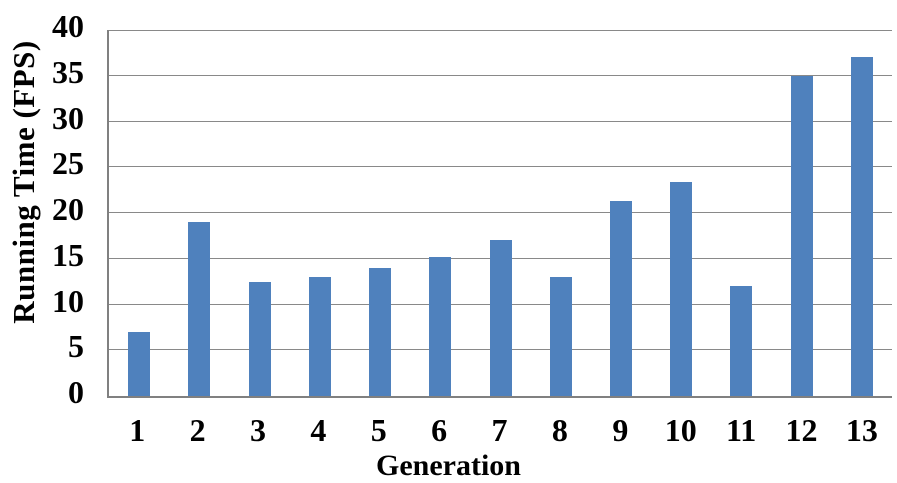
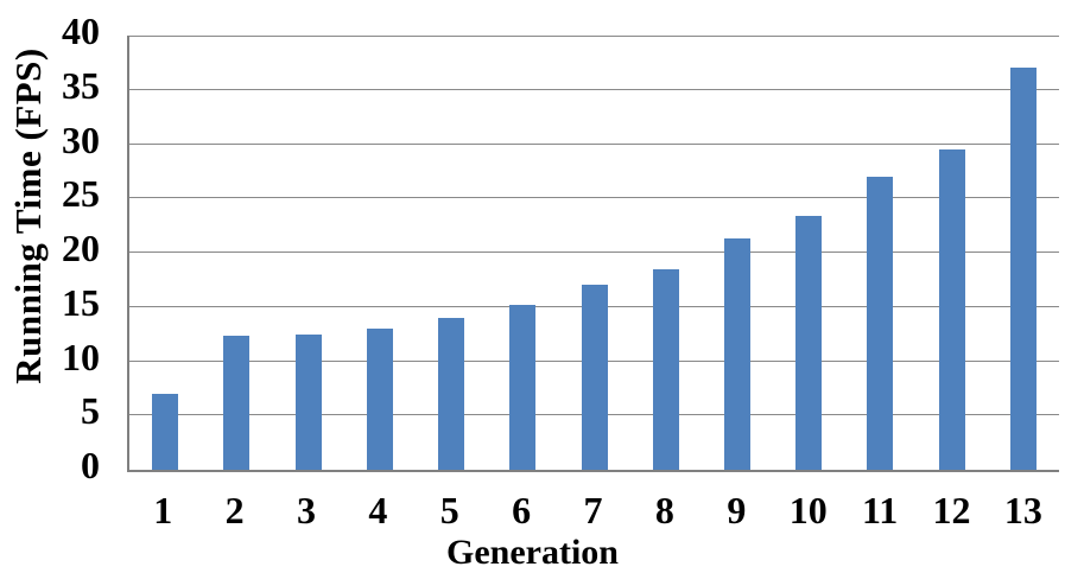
2: 19 -> 12
8: 13 -> 18
11: 12 -> 27
12: 35 -> 30
